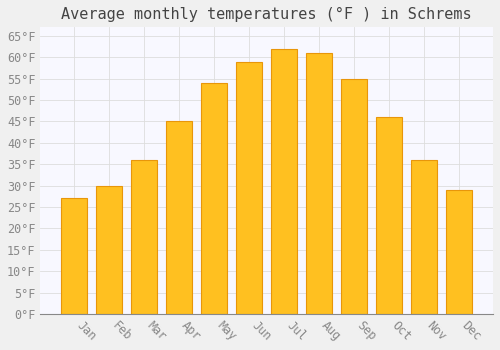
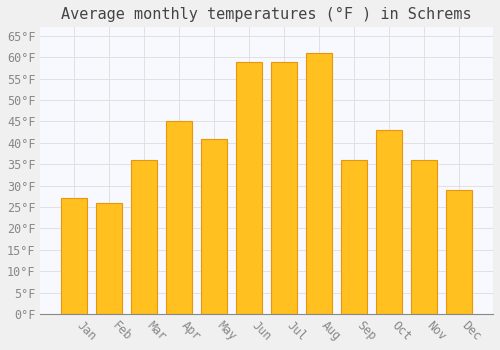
Feb: 30°F -> 26°F
May: 54°F -> 41°F
Jul: 62°F -> 59°F
Sep: 55°F -> 36°F
Oct: 46°F -> 43°F
